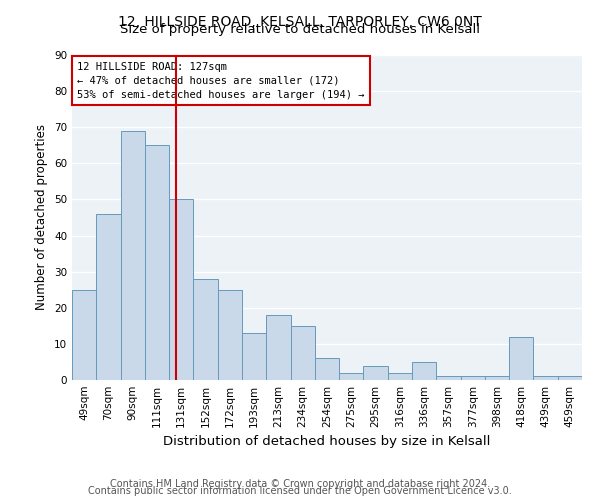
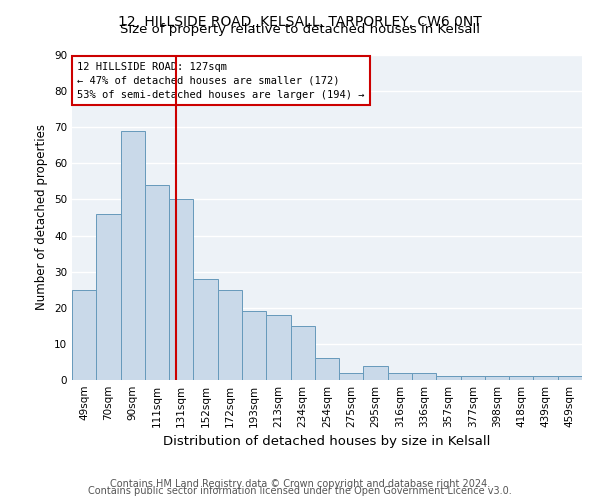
111sqm: 65 -> 54
193sqm: 13 -> 19
336sqm: 5 -> 2
418sqm: 12 -> 1
